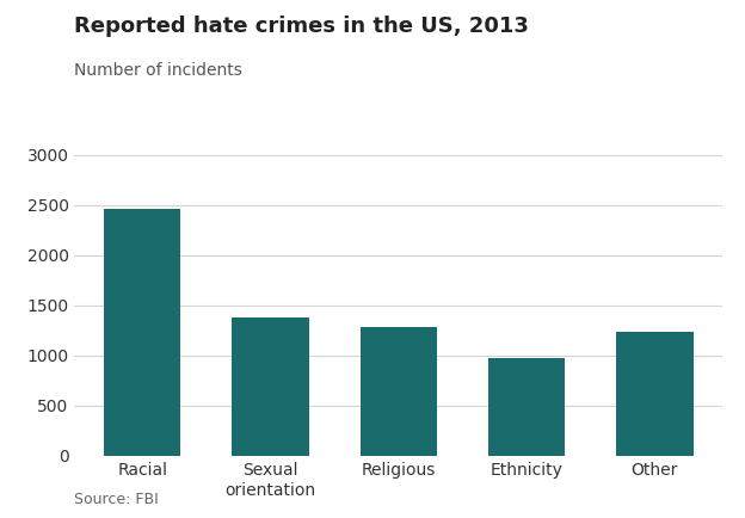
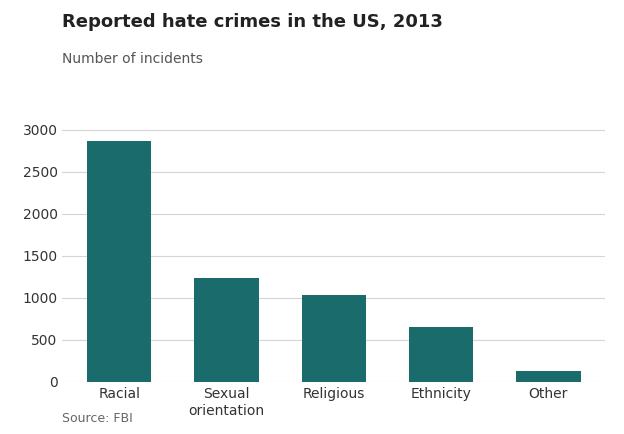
Racial: 2460 -> 2870
Sexual orientation: 1380 -> 1230
Religious: 1280 -> 1030
Ethnicity: 980 -> 660
Other: 1240 -> 130
